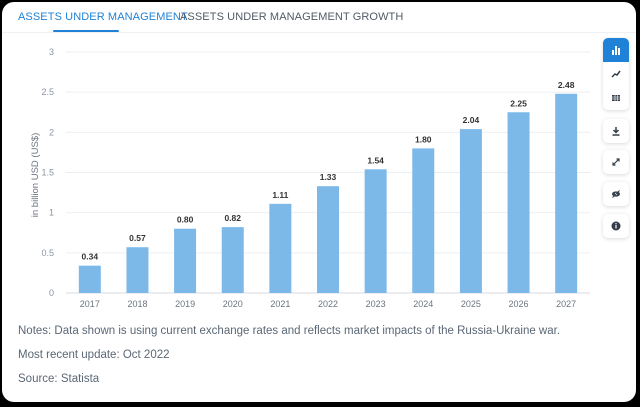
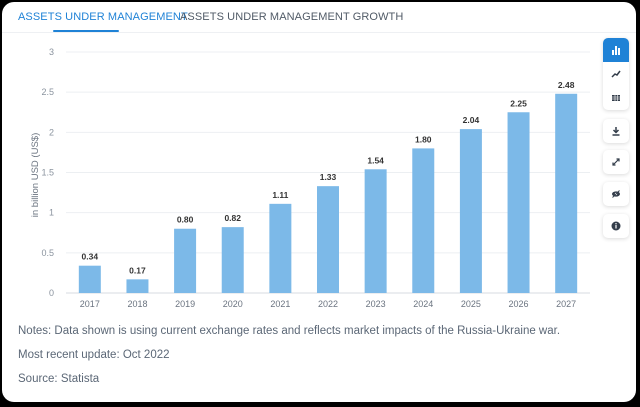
2018: 0.57 -> 0.17
